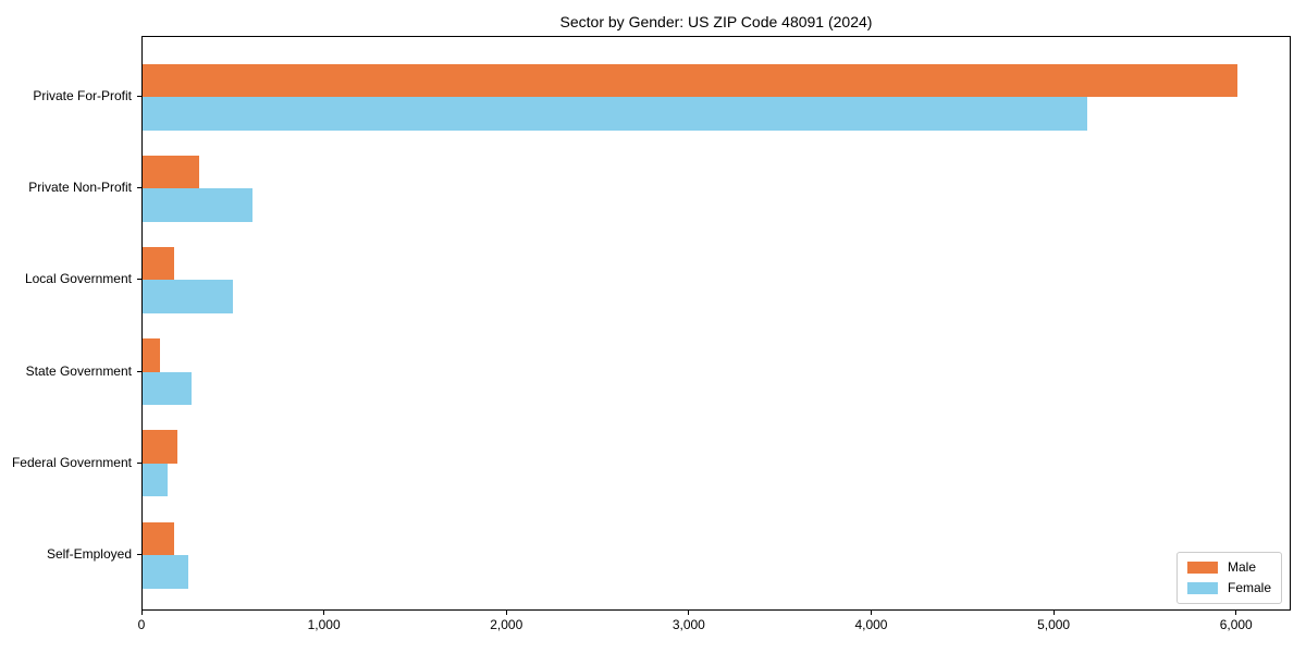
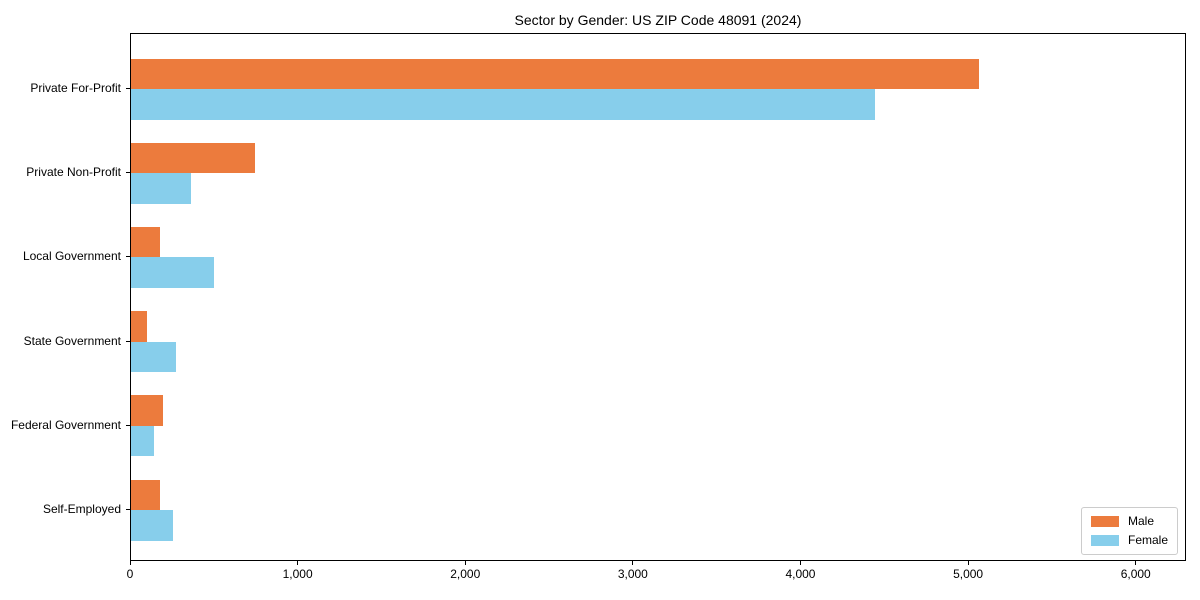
Male/Private For-Profit: 6000 -> 5060
Female/Private For-Profit: 5180 -> 4440
Male/Private Non-Profit: 310 -> 740
Female/Private Non-Profit: 600 -> 360
